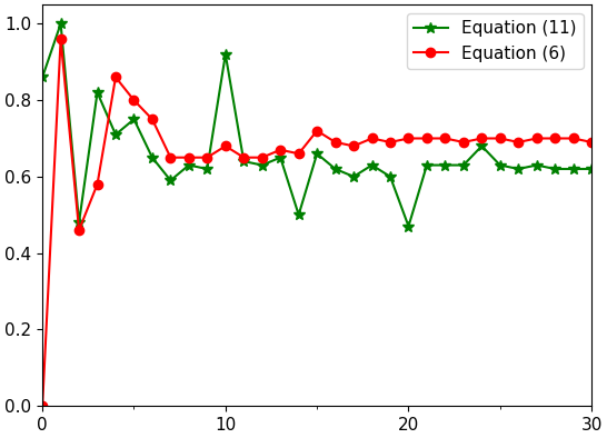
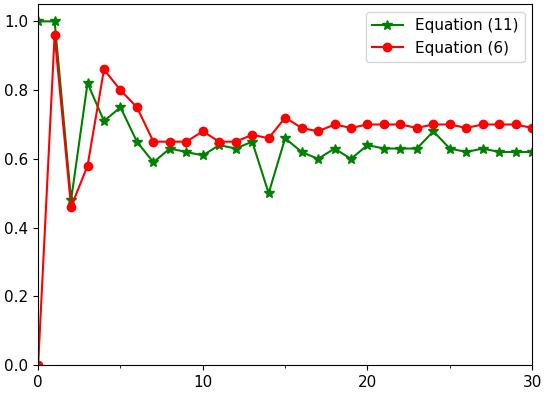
Equation (11)/0: 0.86 -> 1.00
Equation (11)/10: 0.92 -> 0.61
Equation (11)/20: 0.47 -> 0.64
